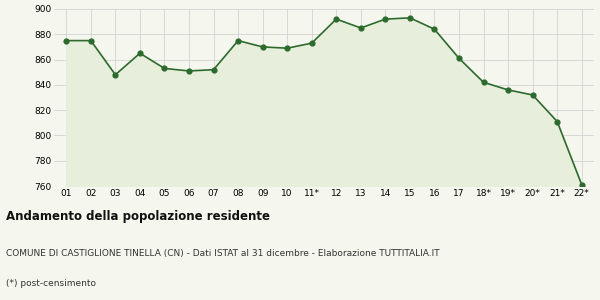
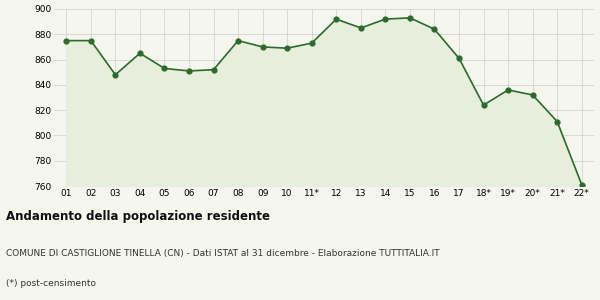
18*: 842 -> 824
